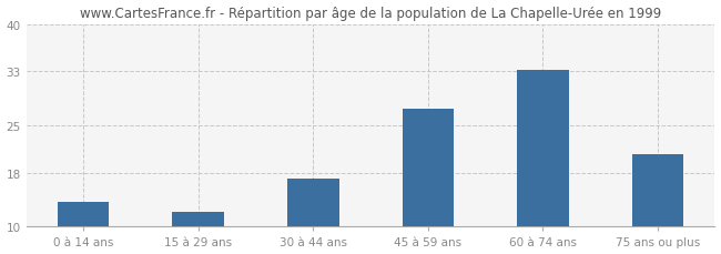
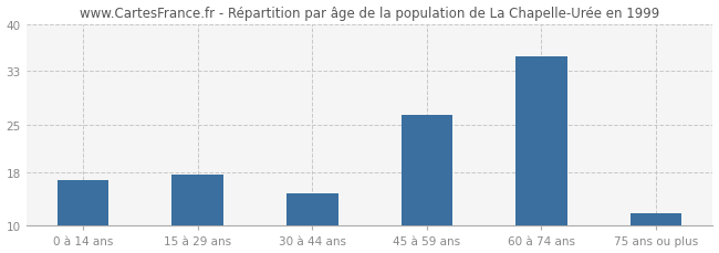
0 à 14 ans: 13.6 -> 16.8
15 à 29 ans: 12.2 -> 17.6
30 à 44 ans: 17.2 -> 14.8
45 à 59 ans: 27.4 -> 26.5
60 à 74 ans: 33.2 -> 35.2
75 ans ou plus: 20.8 -> 11.8
